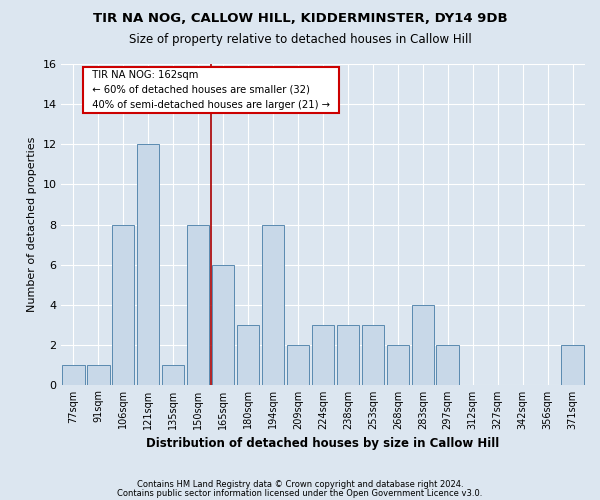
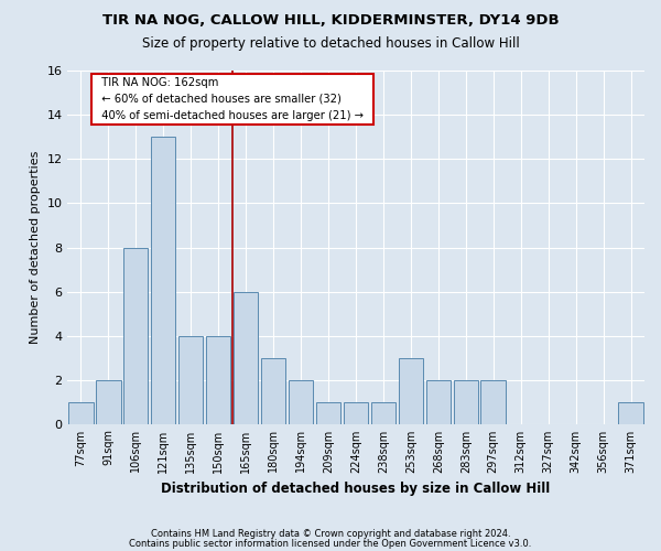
91sqm: 1 -> 2
121sqm: 12 -> 13
135sqm: 1 -> 4
150sqm: 8 -> 4
194sqm: 8 -> 2
209sqm: 2 -> 1
224sqm: 3 -> 1
238sqm: 3 -> 1
283sqm: 4 -> 2
371sqm: 2 -> 1
